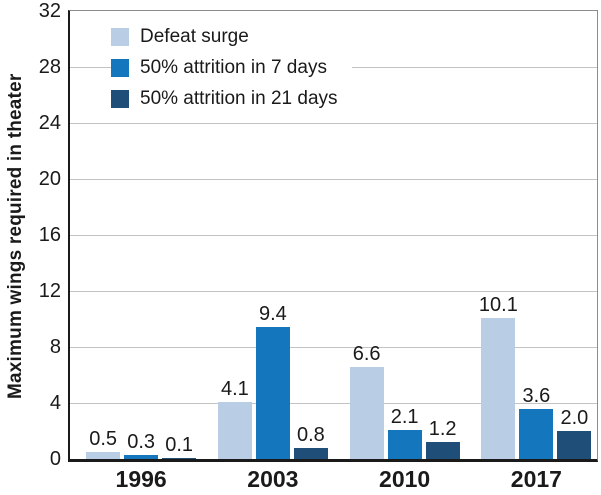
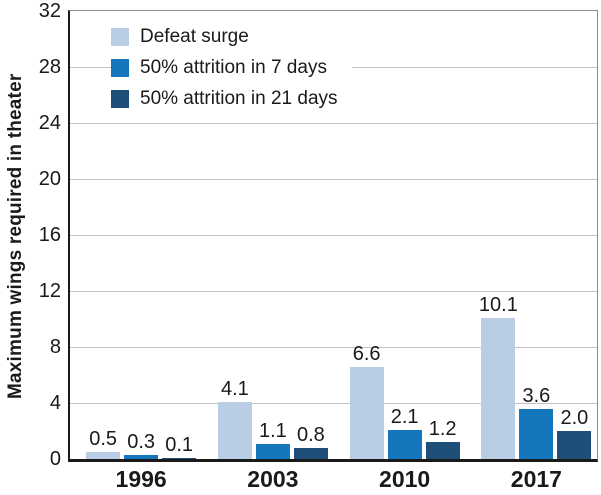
50% attrition in 7 days/2003: 9.4 -> 1.1
